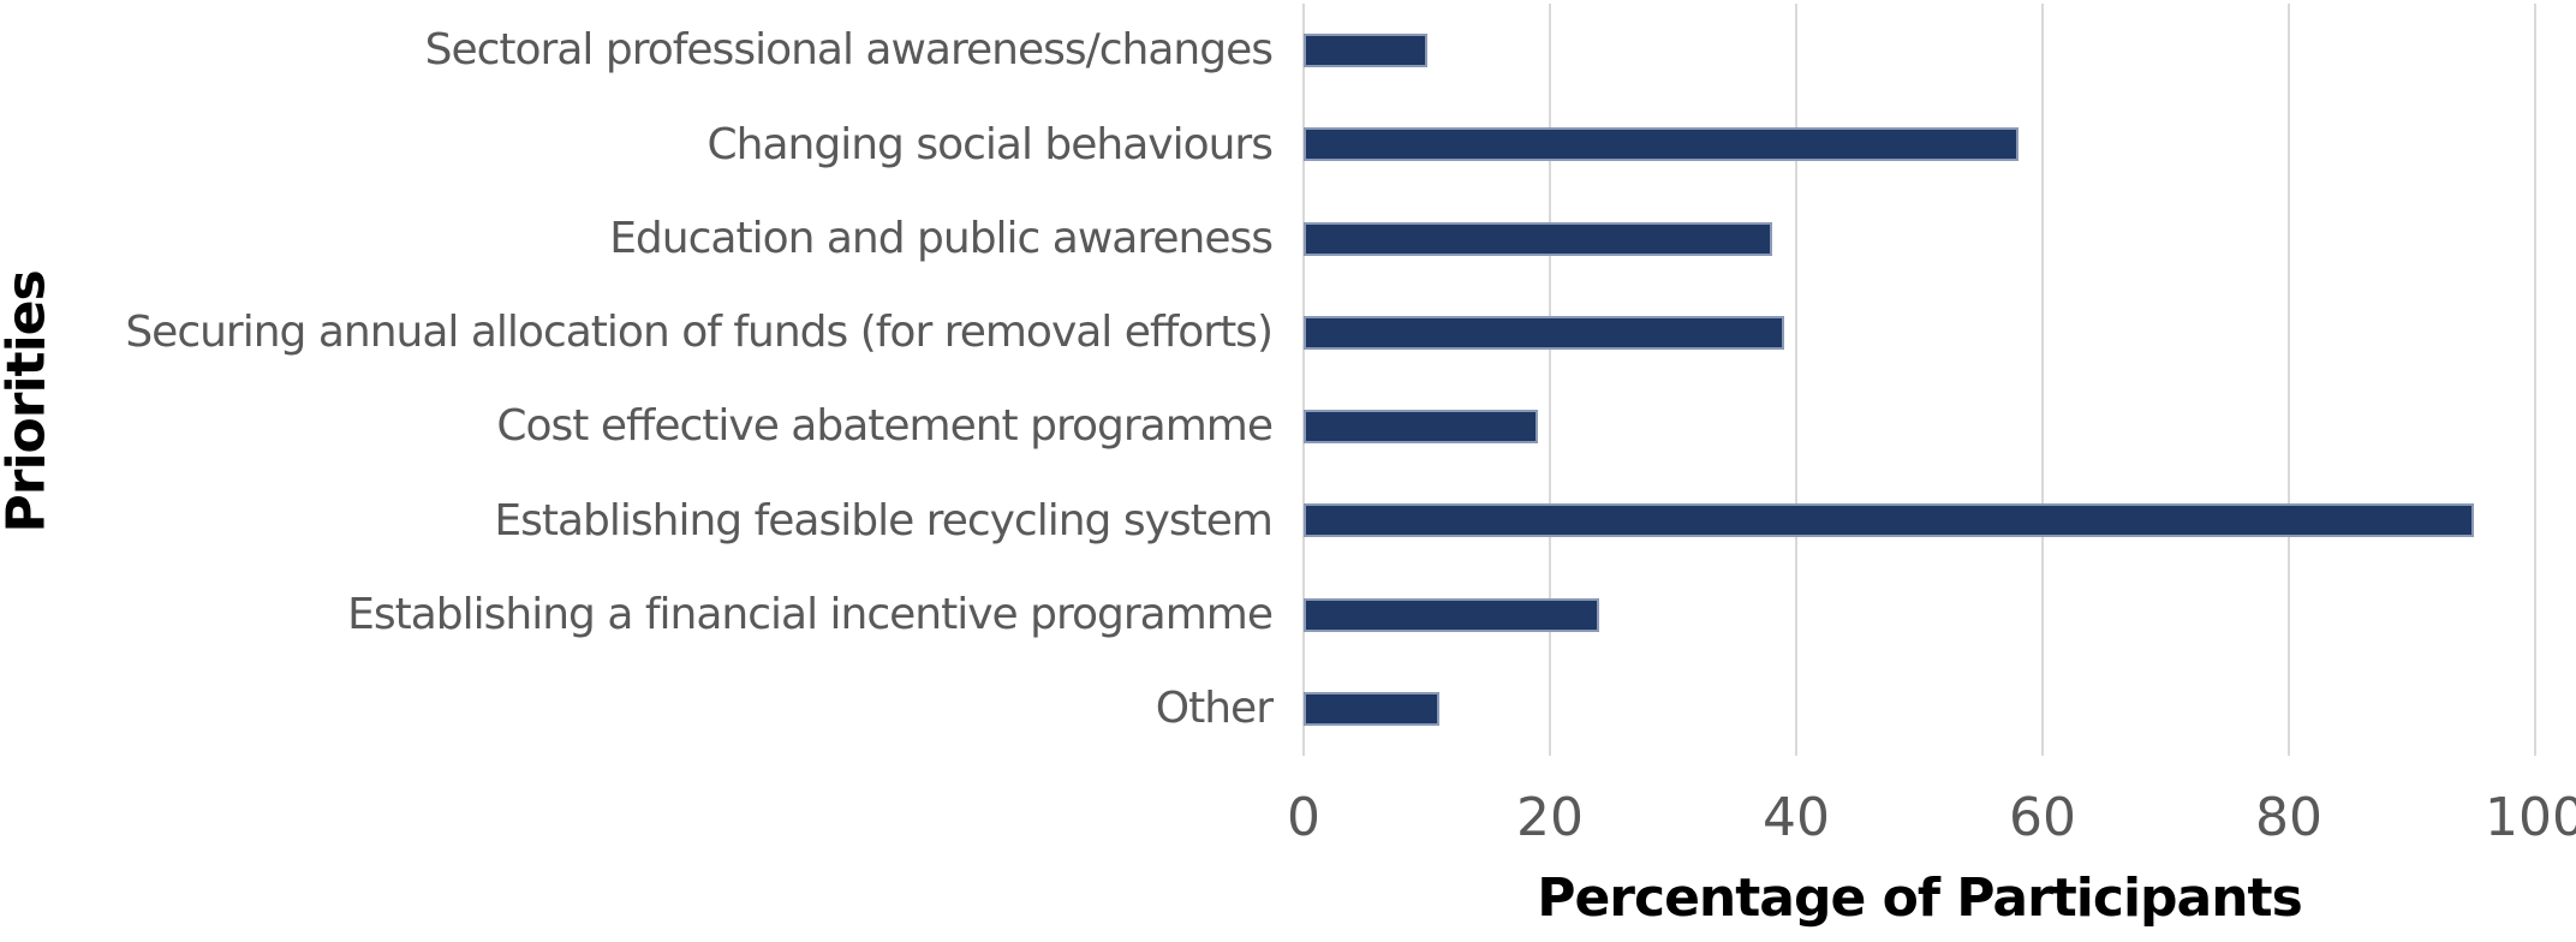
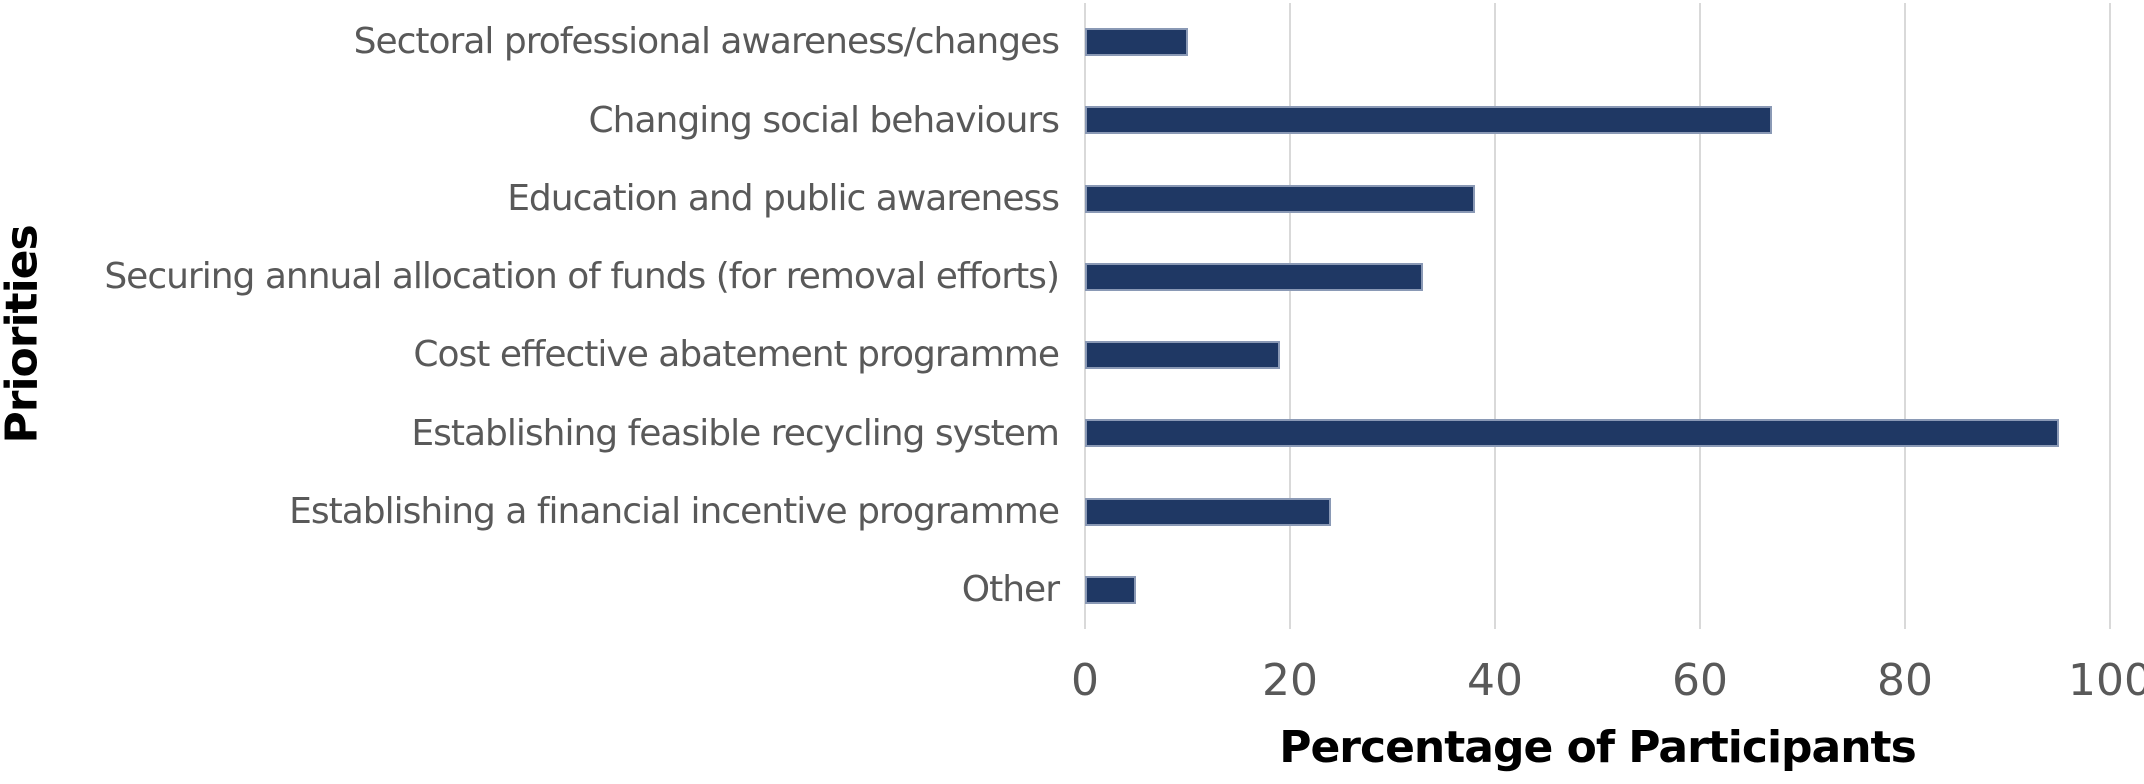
Changing social behaviours: 58 -> 67
Securing annual allocation of funds (for removal efforts): 39 -> 33
Other: 11 -> 5
